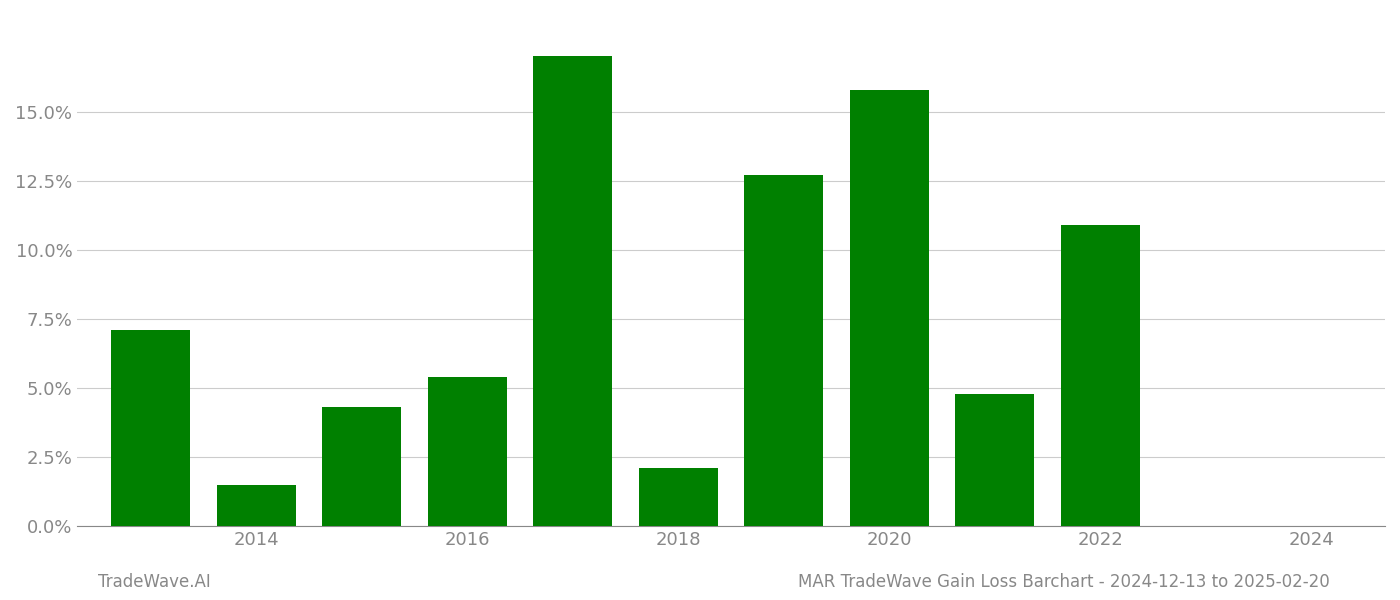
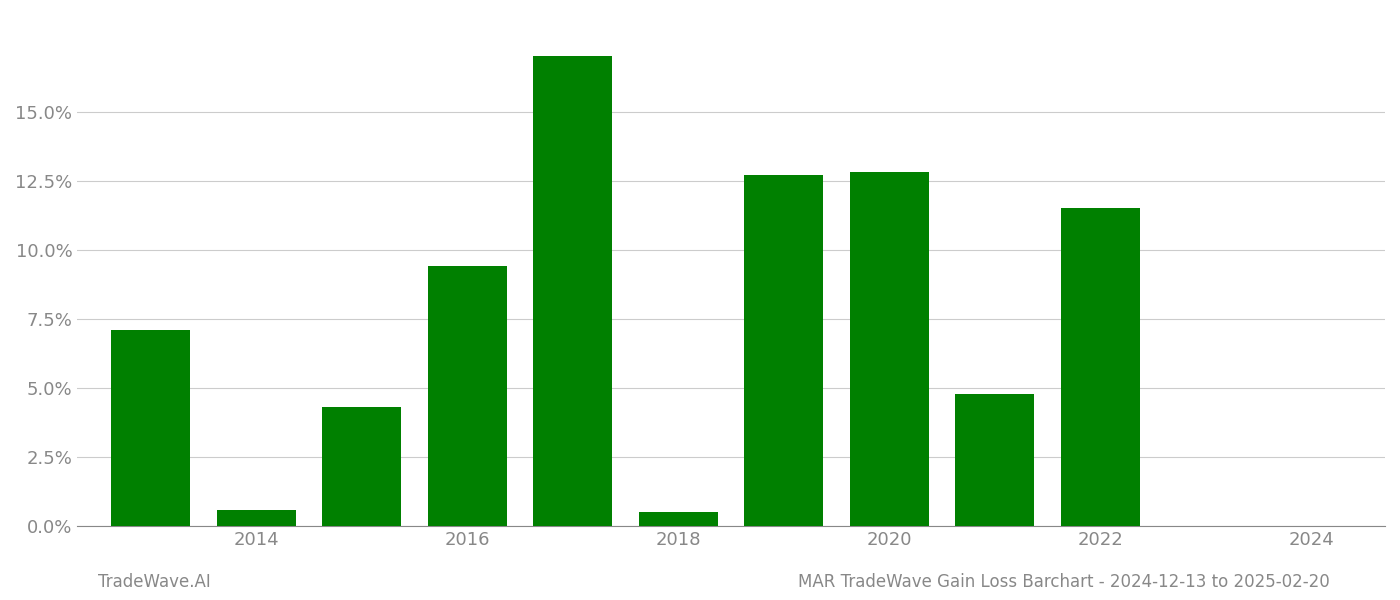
2014: 1.5% -> 0.6%
2016: 5.4% -> 9.4%
2018: 2.1% -> 0.5%
2020: 15.8% -> 12.8%
2022: 10.9% -> 11.5%
